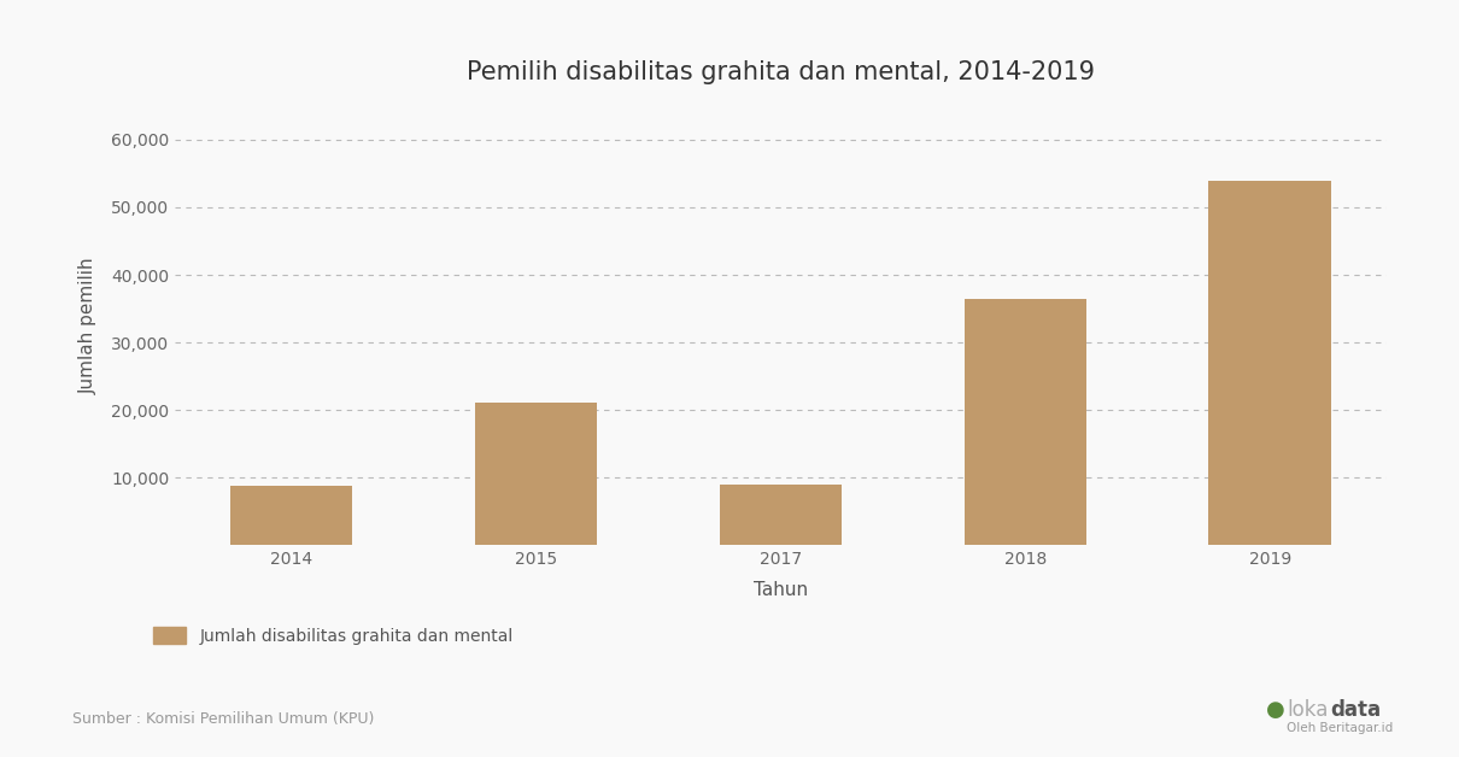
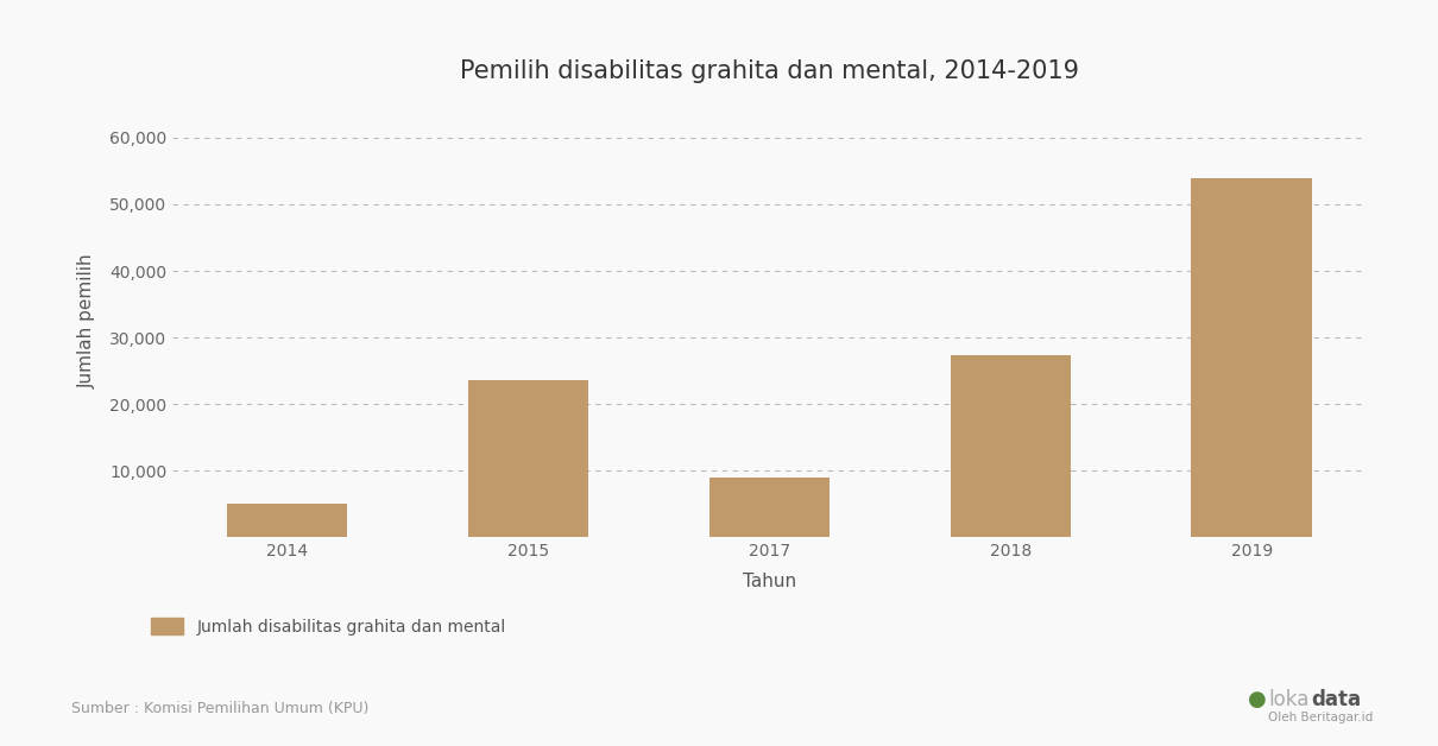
2014: 8,800 -> 5,000
2015: 21,000 -> 23,600
2018: 36,500 -> 27,400
